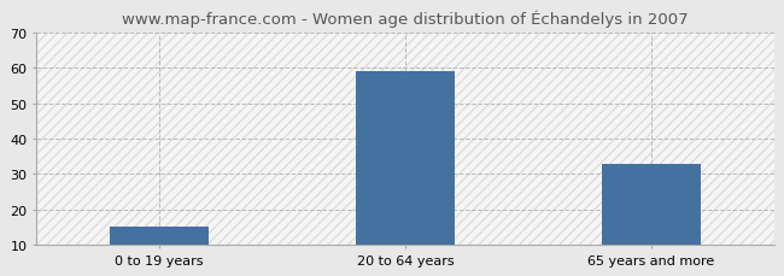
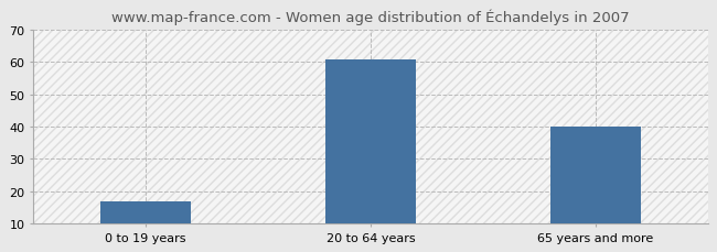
0 to 19 years: 15 -> 17
20 to 64 years: 59 -> 61
65 years and more: 33 -> 40
